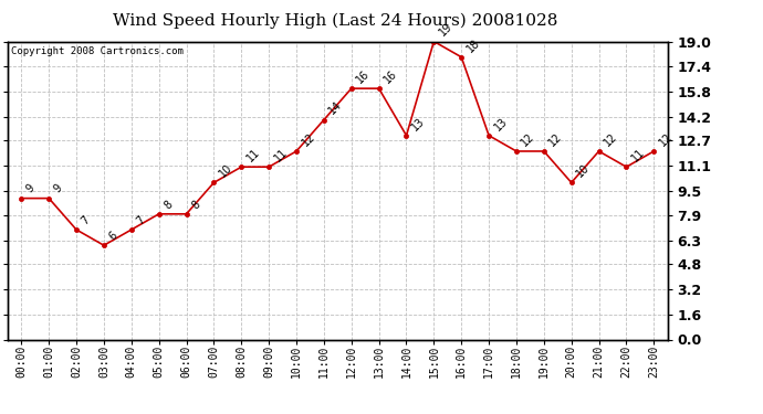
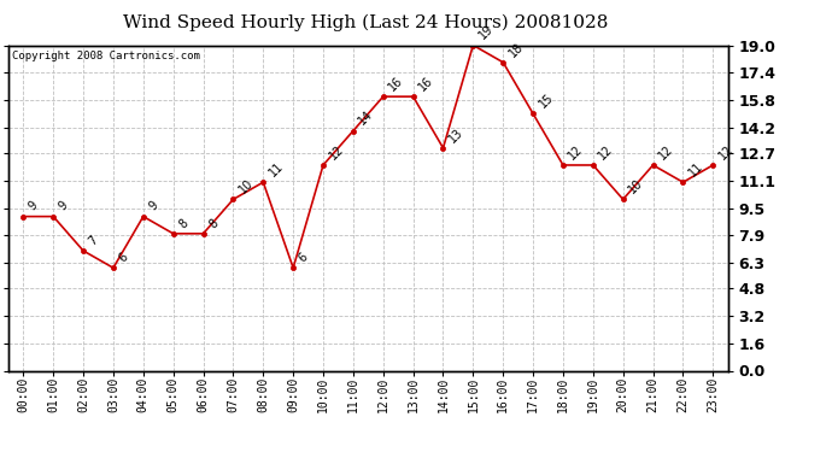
04:00: 7 -> 9
09:00: 11 -> 6
17:00: 13 -> 15
